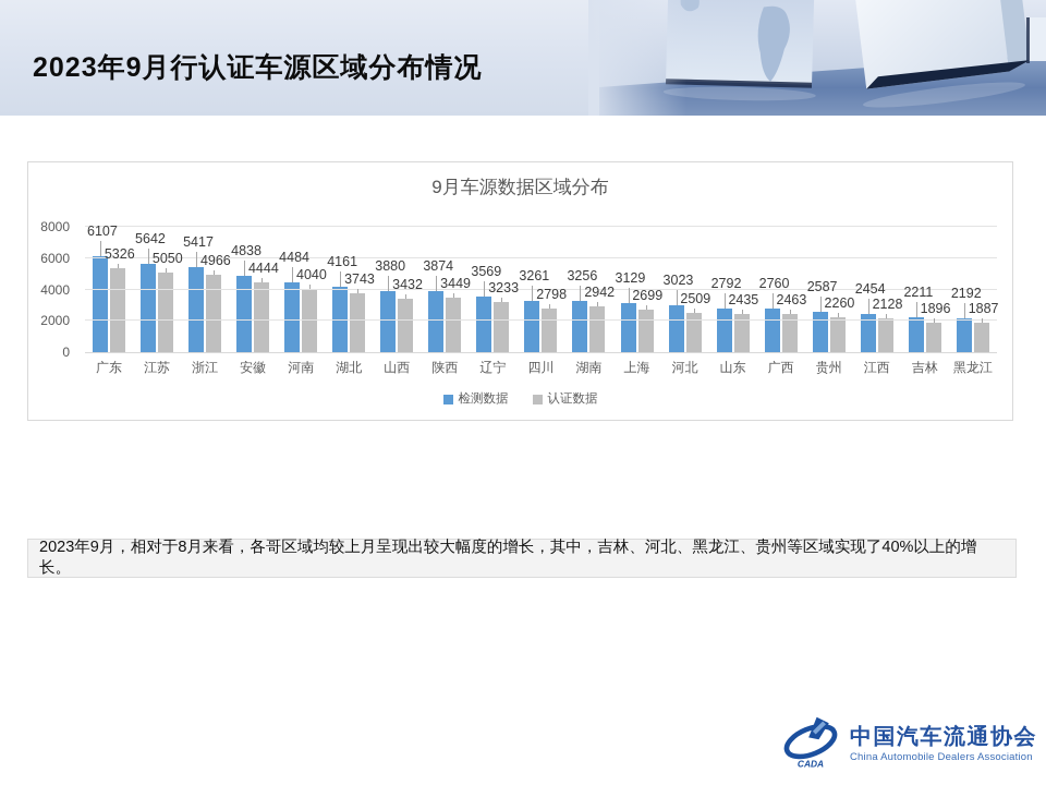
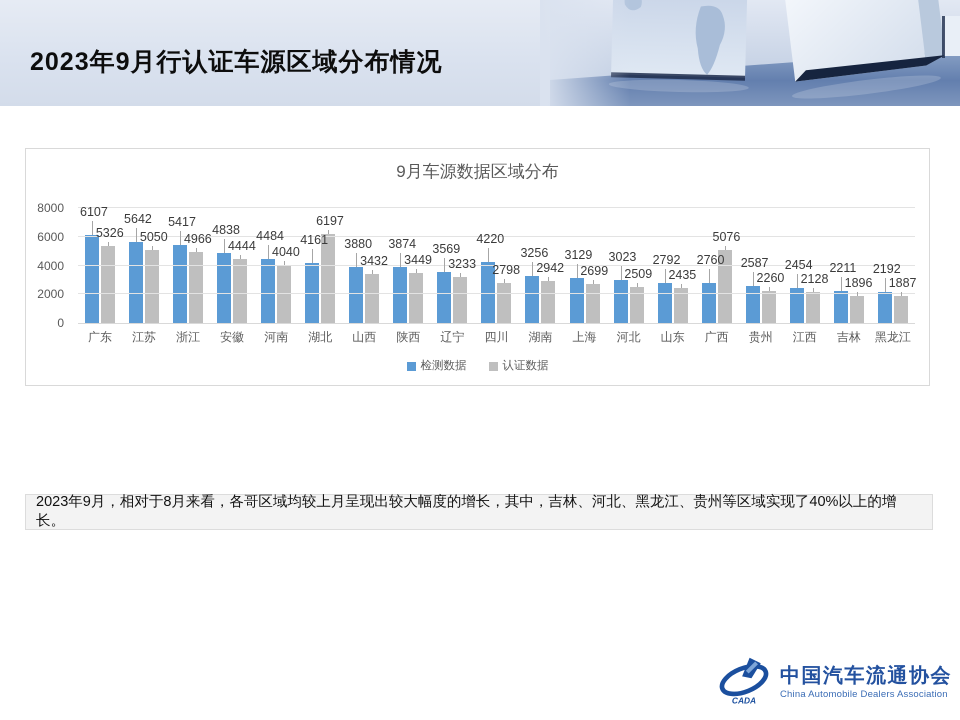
认证数据/湖北: 3743 -> 6197
检测数据/四川: 3261 -> 4220
认证数据/广西: 2463 -> 5076
